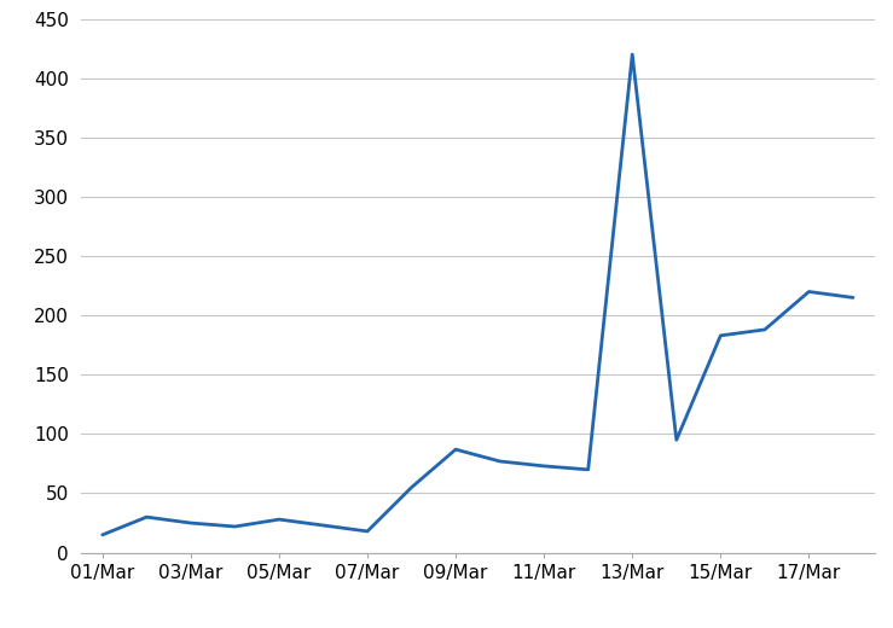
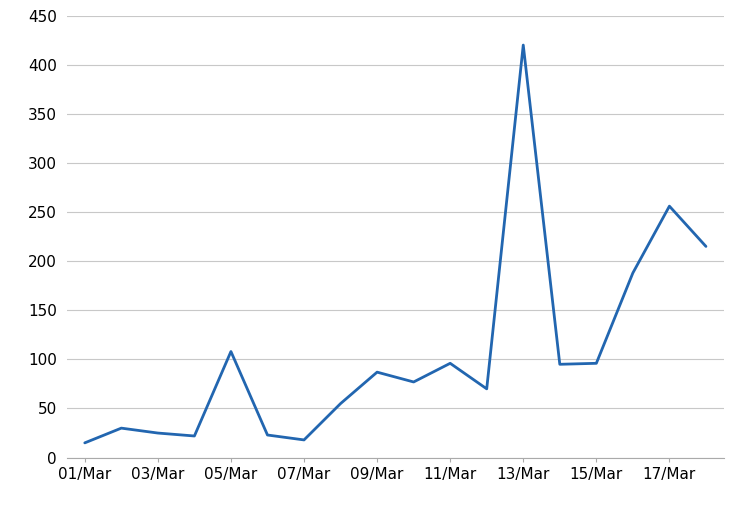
05/Mar: 28 -> 108
11/Mar: 73 -> 96
15/Mar: 183 -> 96
17/Mar: 220 -> 256
